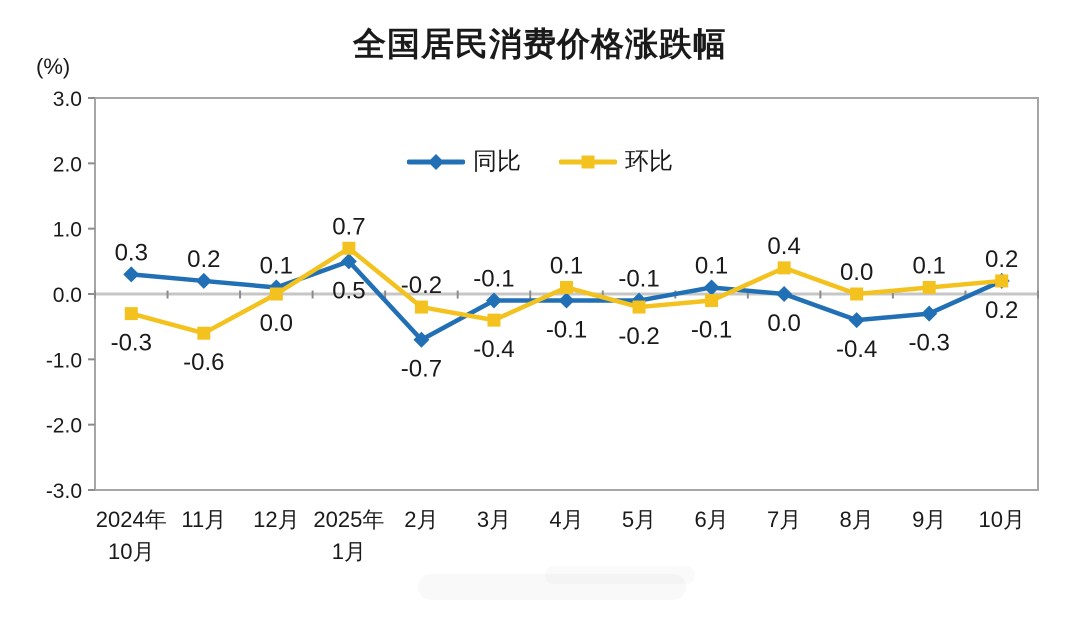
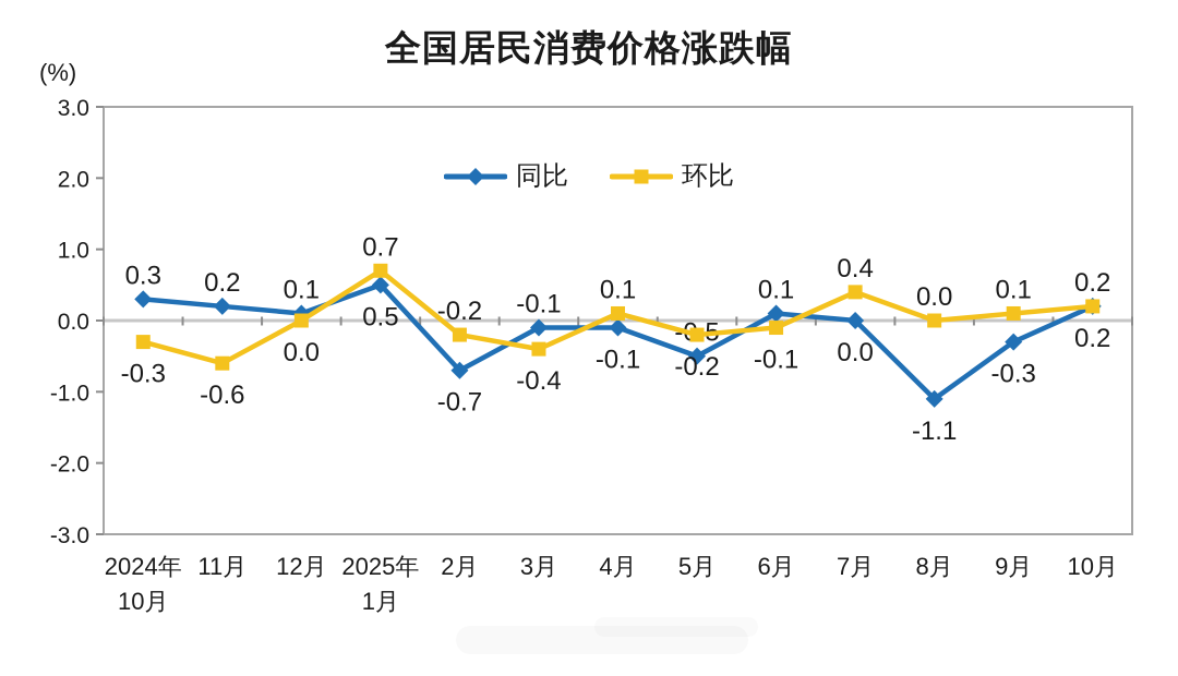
同比/5月: -0.1 -> -0.5
同比/8月: -0.4 -> -1.1
